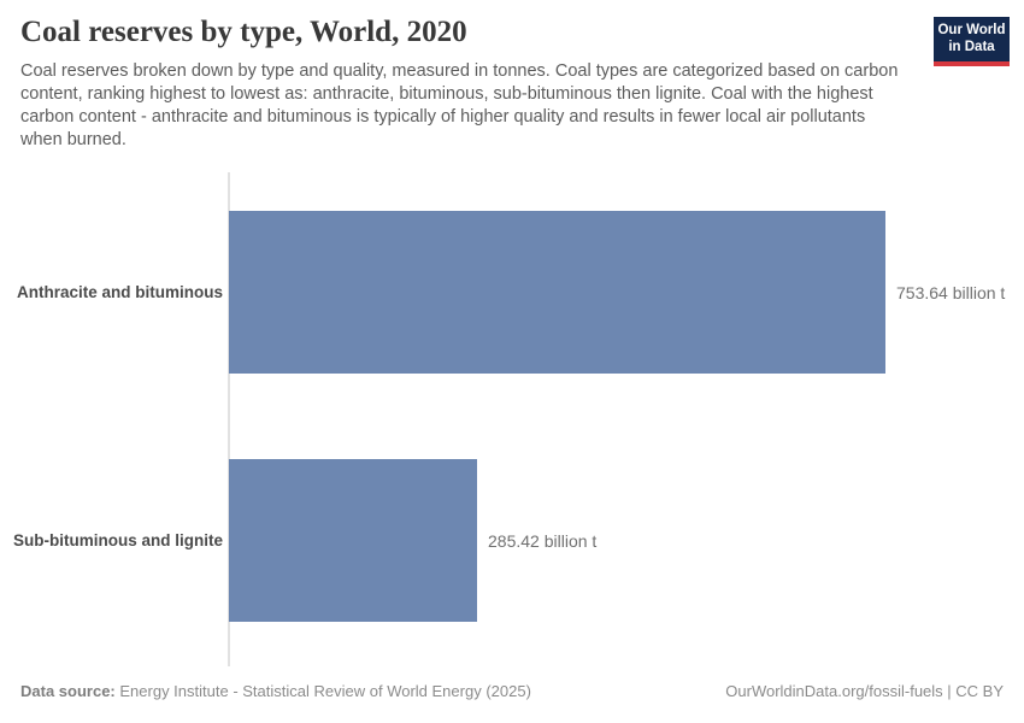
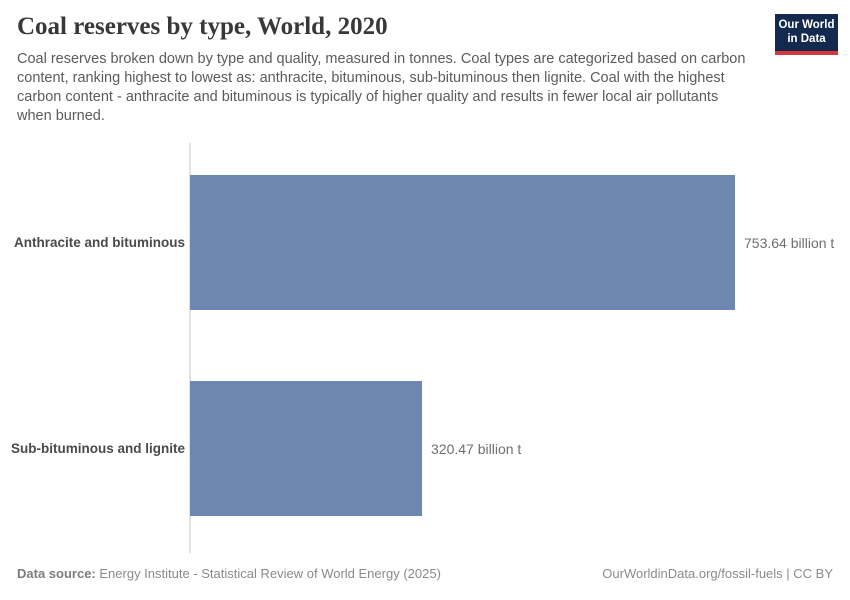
Sub-bituminous and lignite: 285.42 -> 320.47
